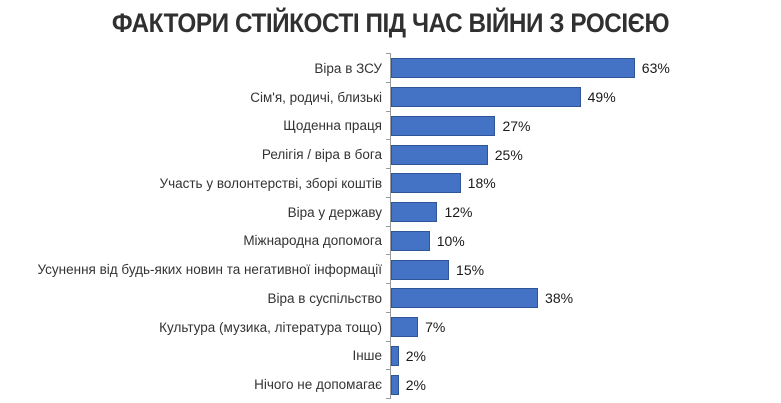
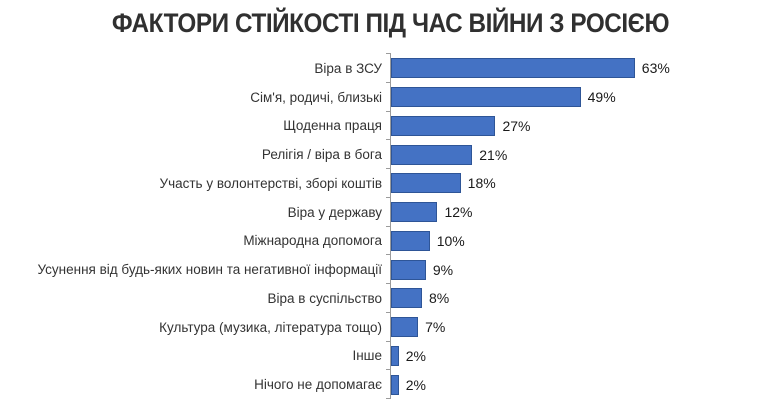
Релігія / віра в бога: 25% -> 21%
Усунення від будь-яких новин та негативної інформації: 15% -> 9%
Віра в суспільство: 38% -> 8%
